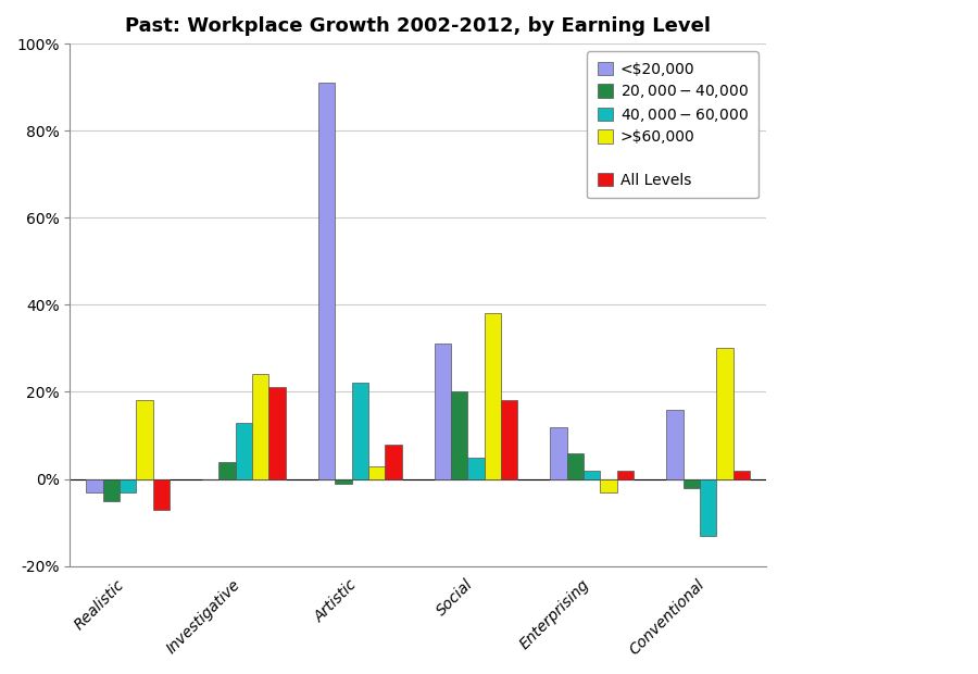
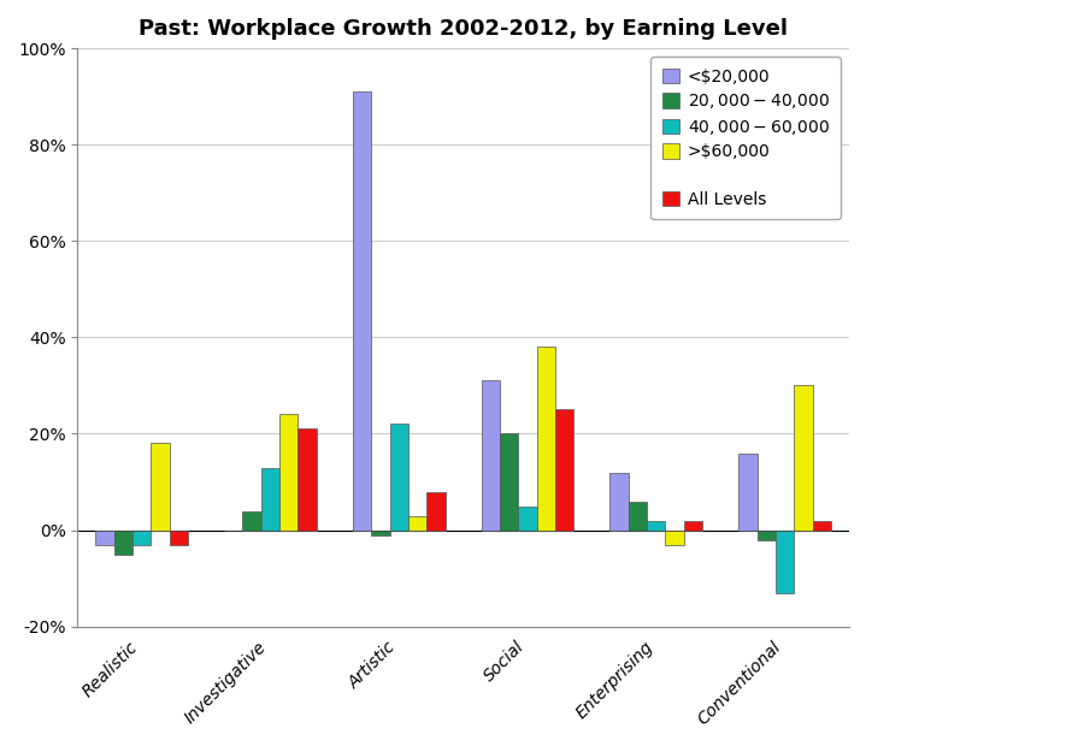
All Levels/Realistic: -7% -> -3%
All Levels/Social: 18% -> 25%
